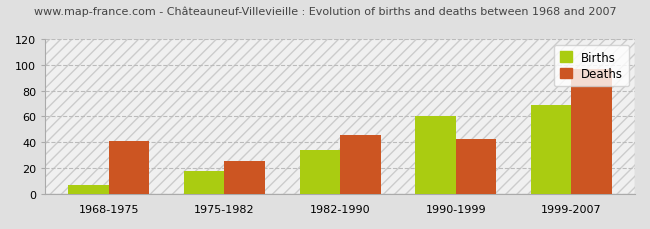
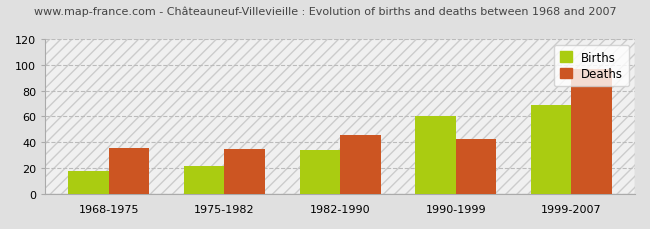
Births/1968-1975: 7 -> 18
Deaths/1968-1975: 41 -> 36
Births/1975-1982: 18 -> 22
Deaths/1975-1982: 26 -> 35
